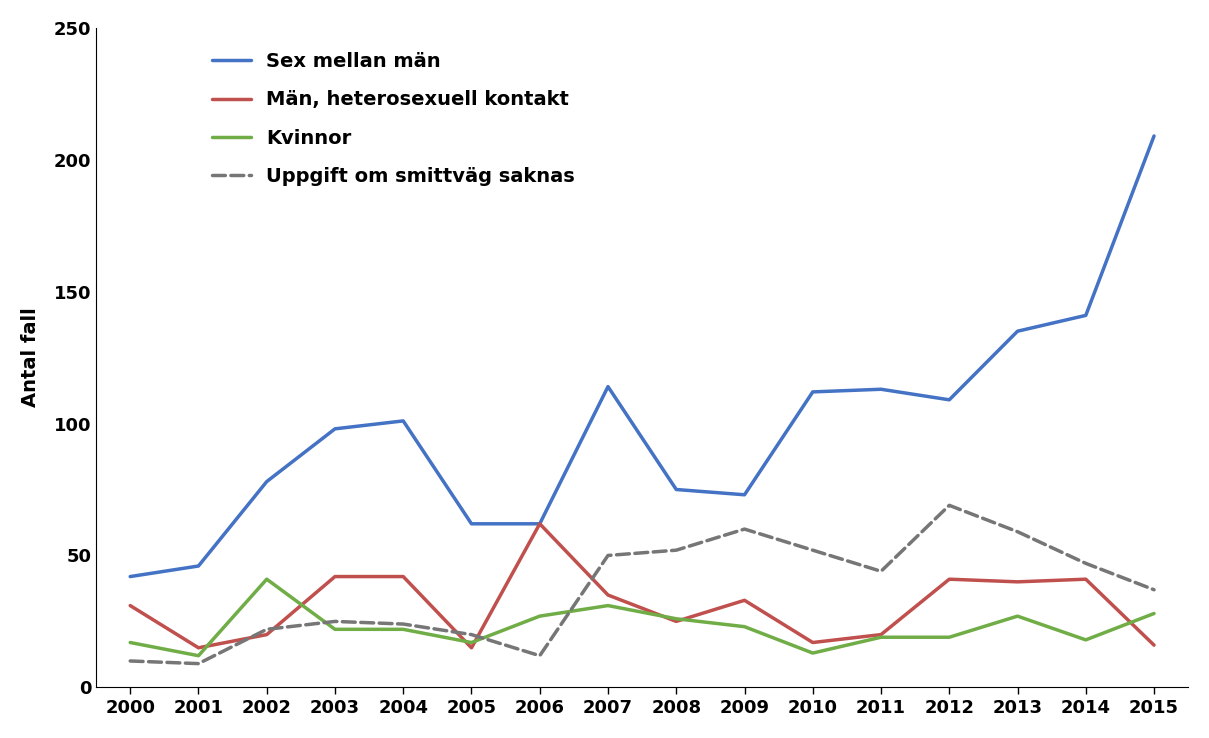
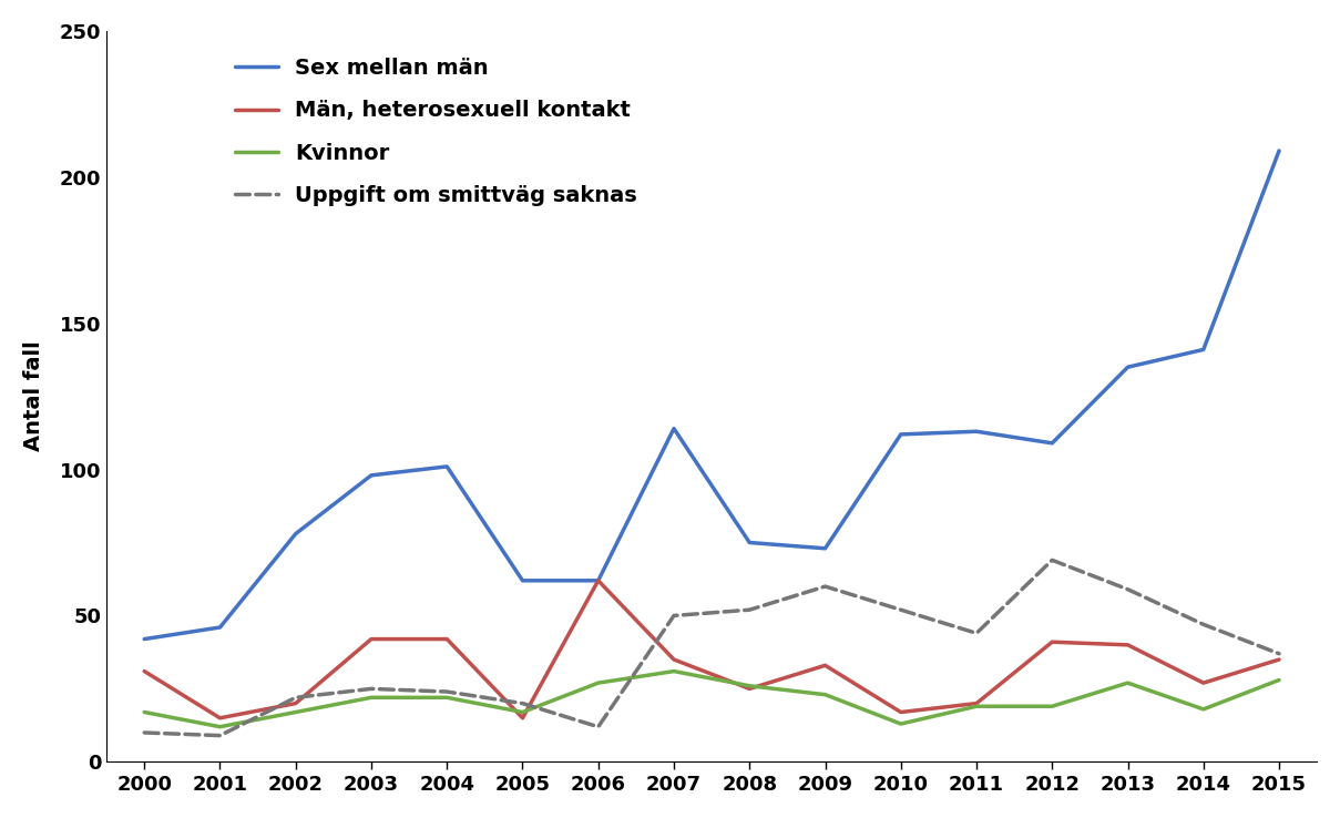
Kvinnor/2002: 41 -> 17
Män, heterosexuell kontakt/2014: 41 -> 27
Män, heterosexuell kontakt/2015: 16 -> 35
